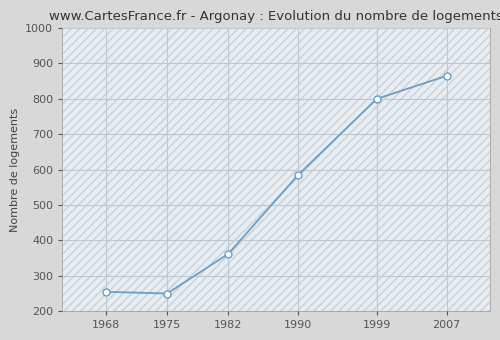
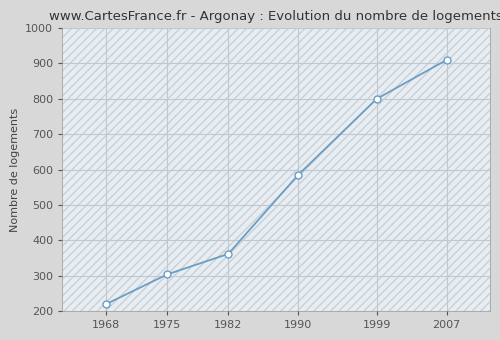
1968: 255 -> 220
1975: 250 -> 304
2007: 865 -> 910
